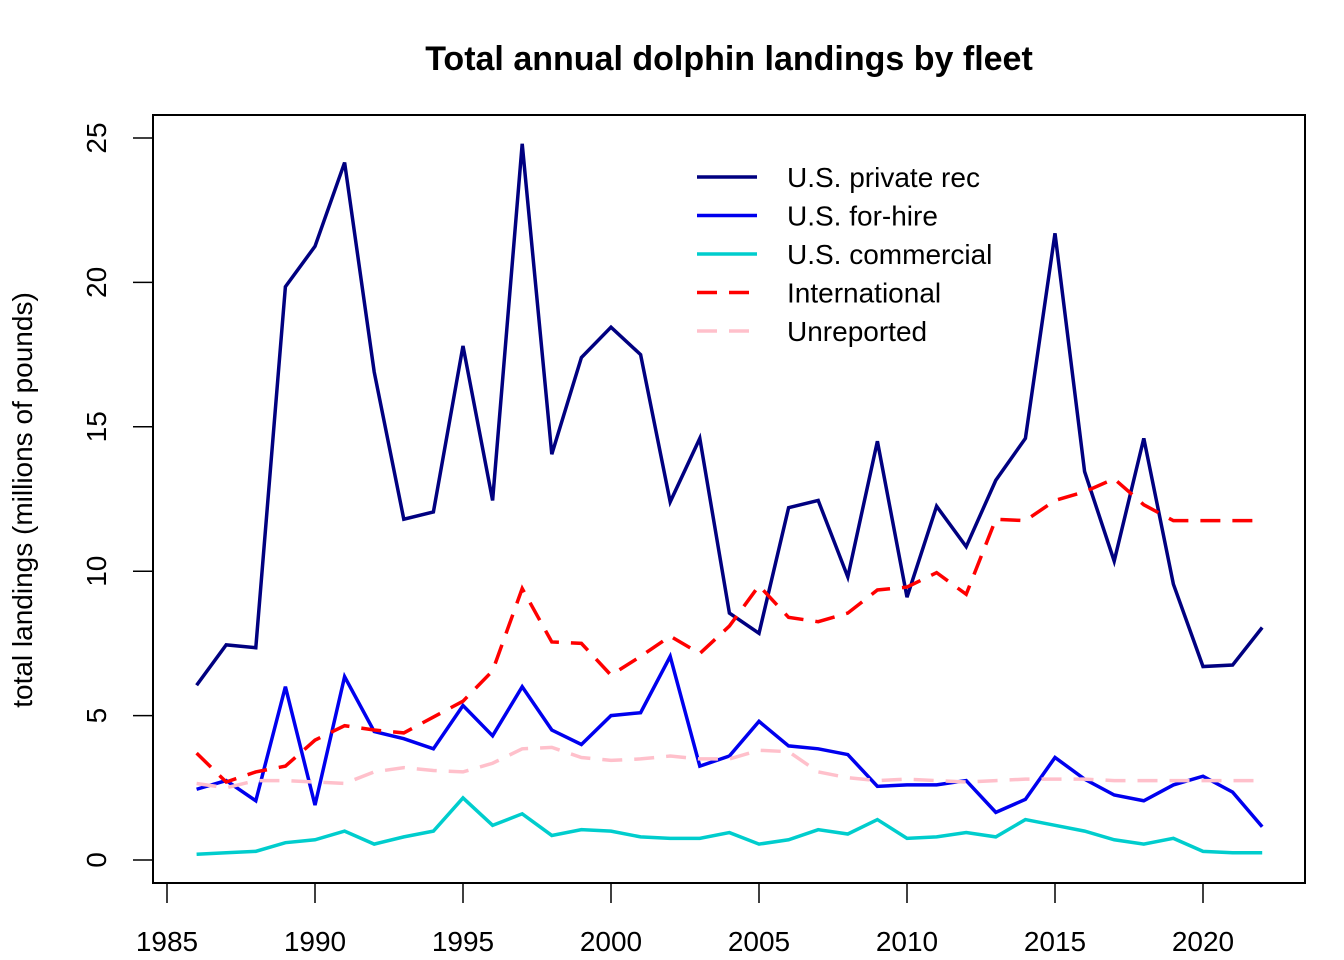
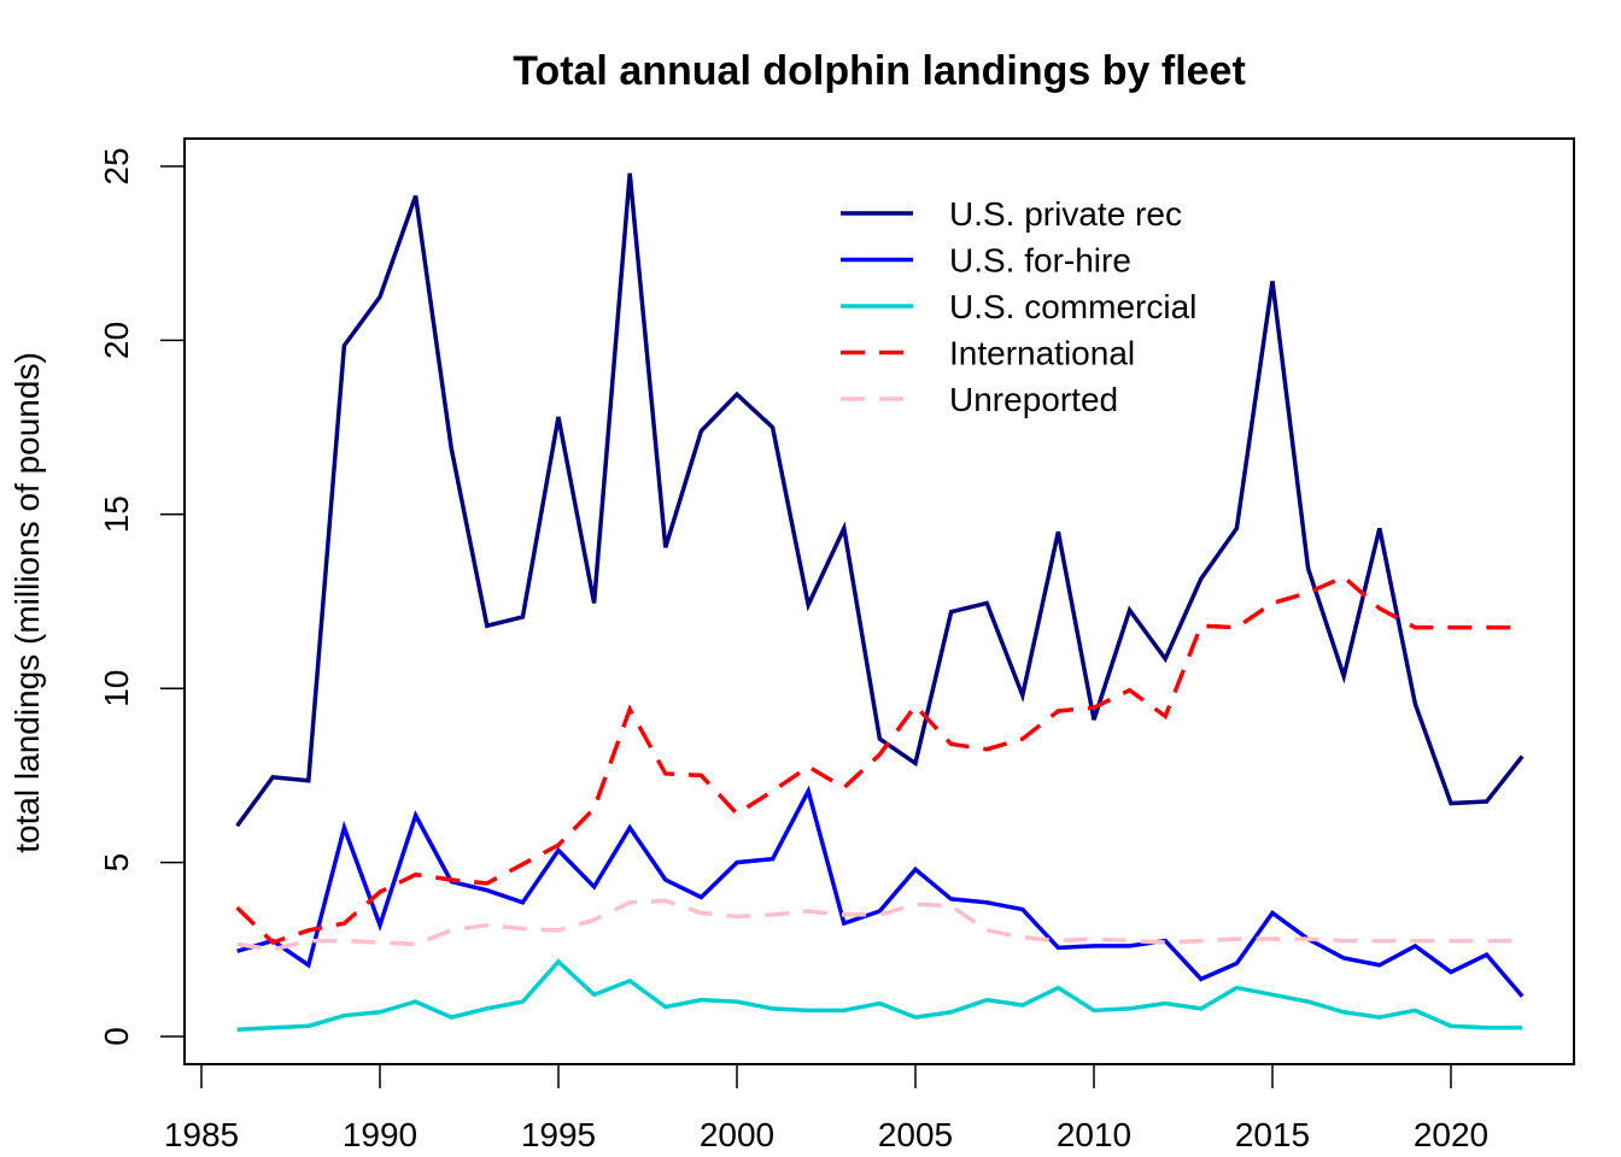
U.S. for-hire/1990: 1.9 -> 3.2
U.S. for-hire/2020: 2.9 -> 1.9
